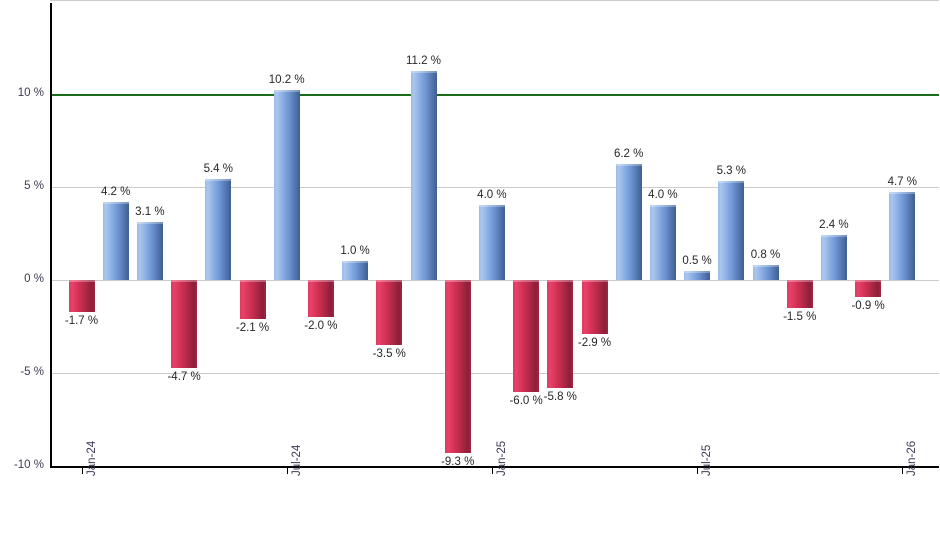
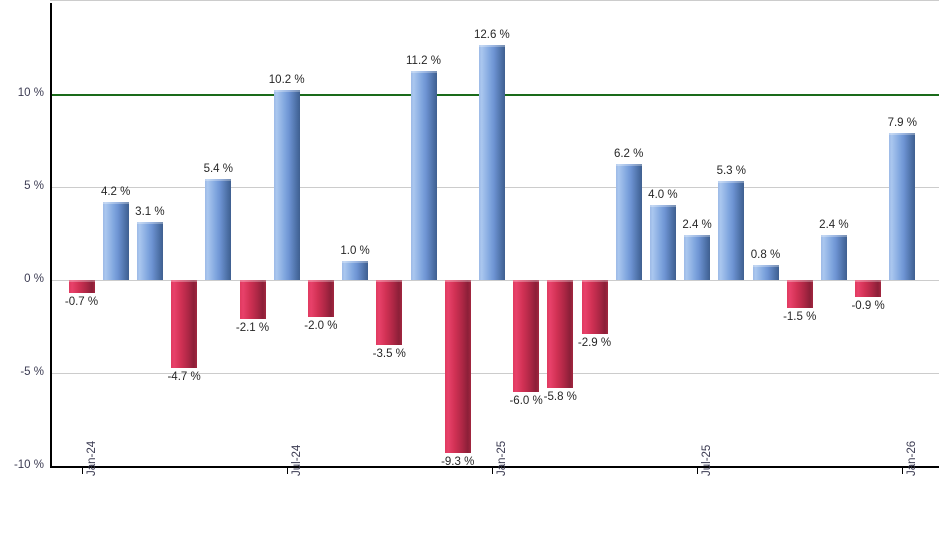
Jan-24: -1.7 -> -0.7
Jan-25: 4.0 -> 12.6
Jul-25: 0.5 -> 2.4
Jan-26: 4.7 -> 7.9
